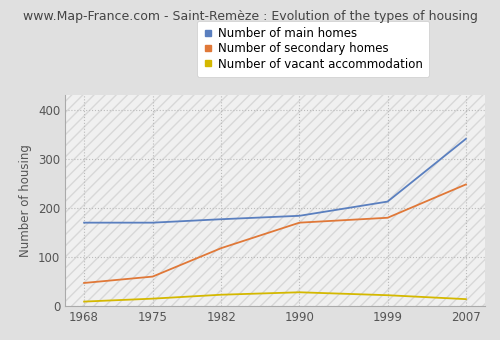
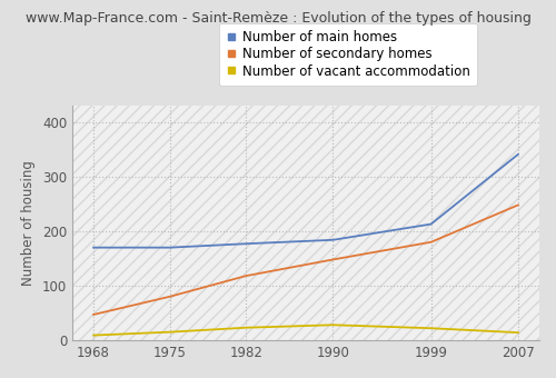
Number of secondary homes/1975: 60 -> 80
Number of secondary homes/1990: 170 -> 148
